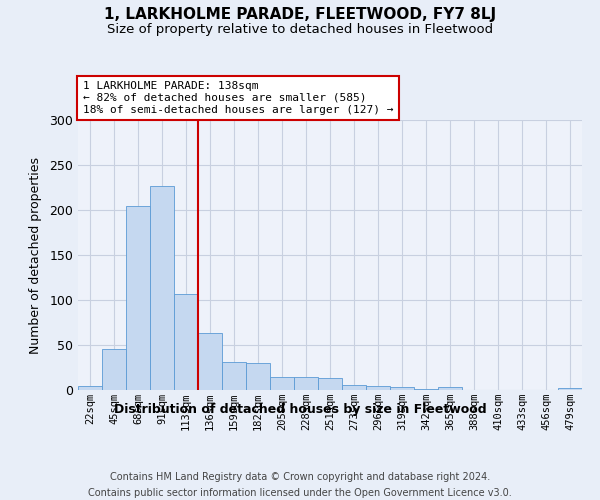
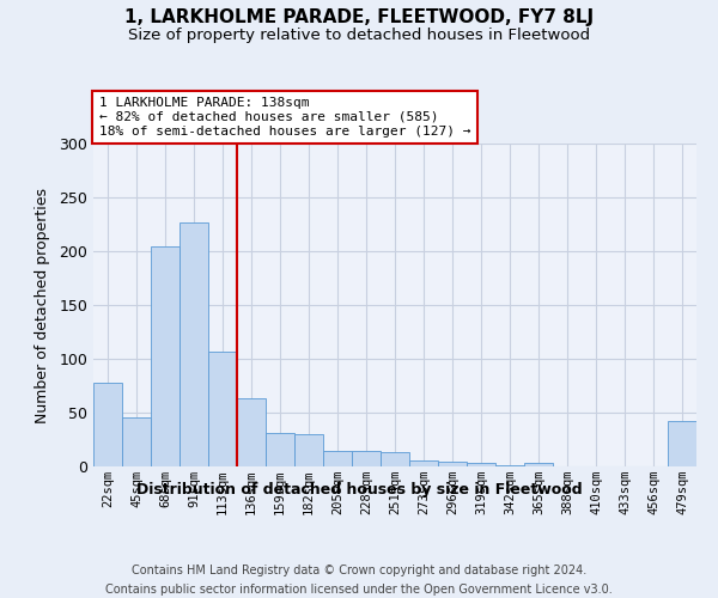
22sqm: 5 -> 78
479sqm: 2 -> 42
